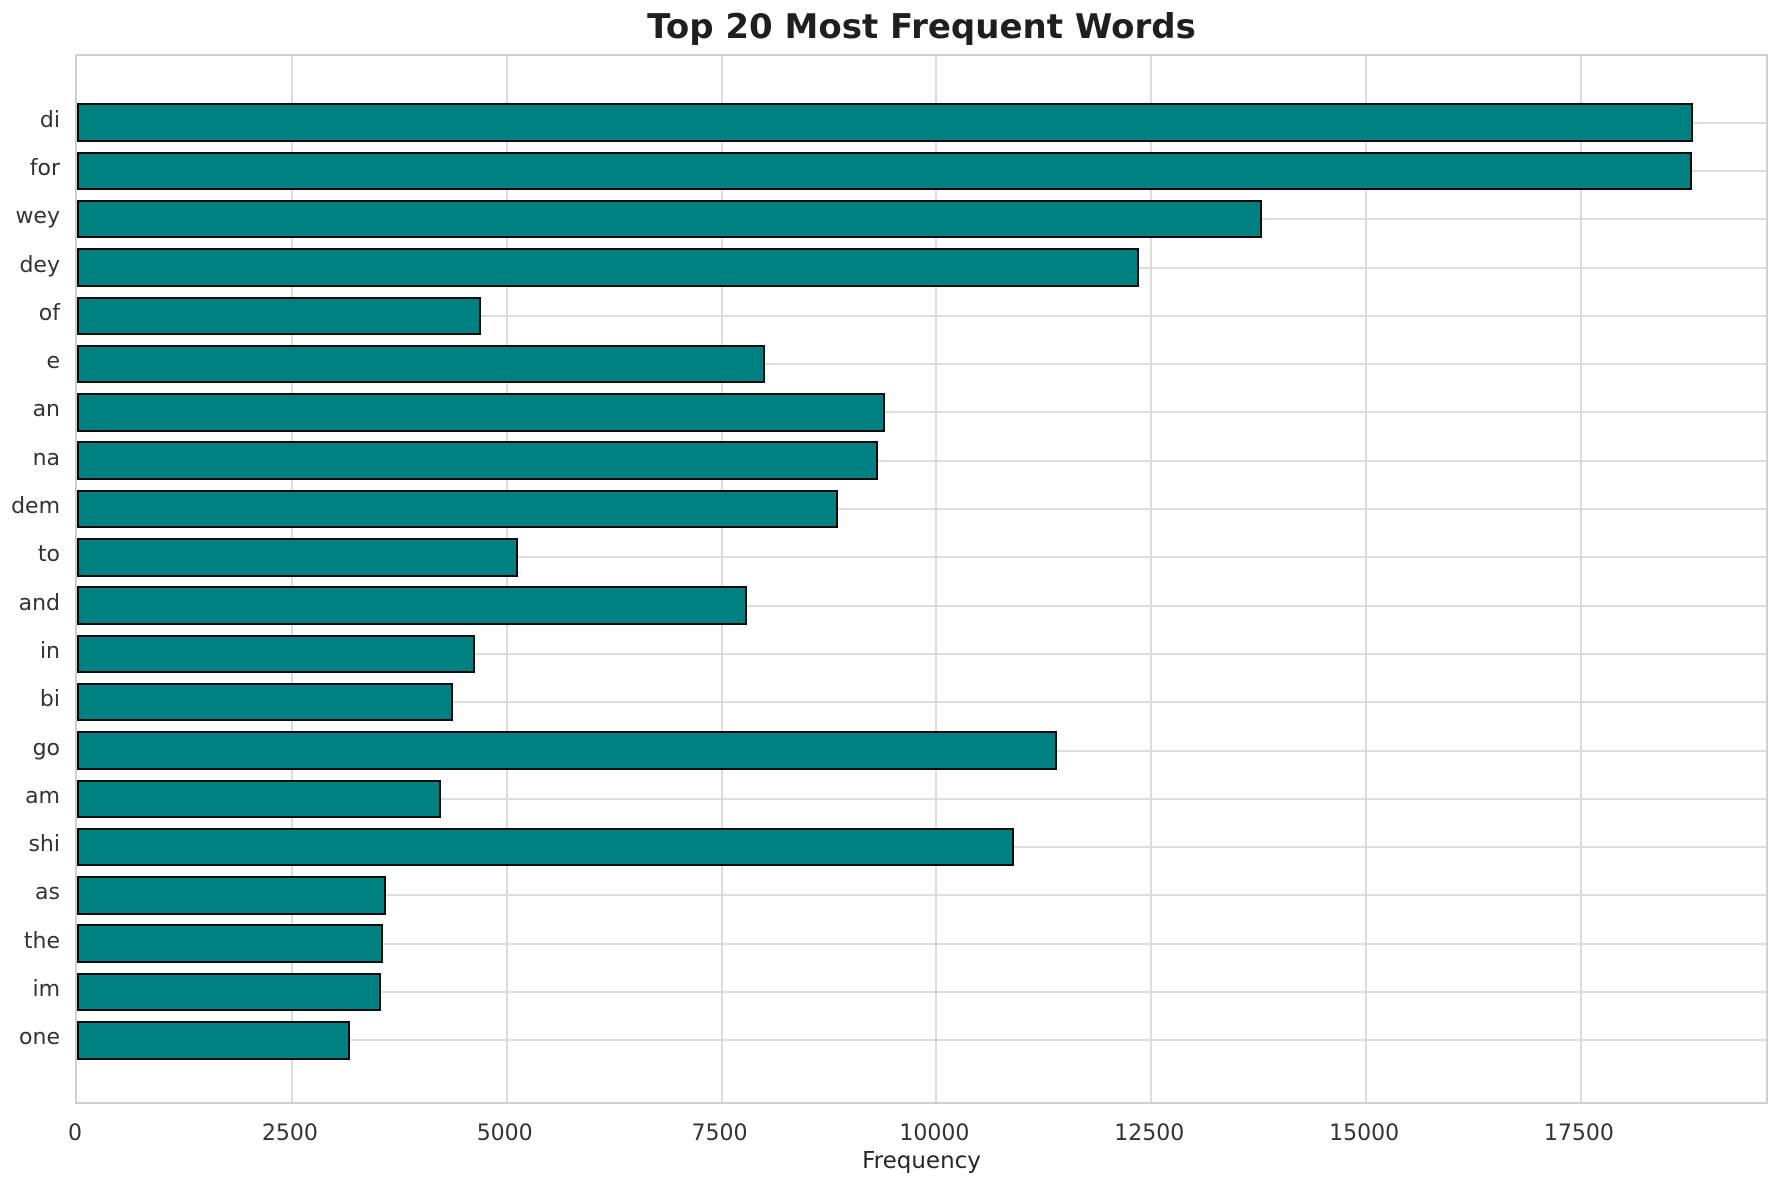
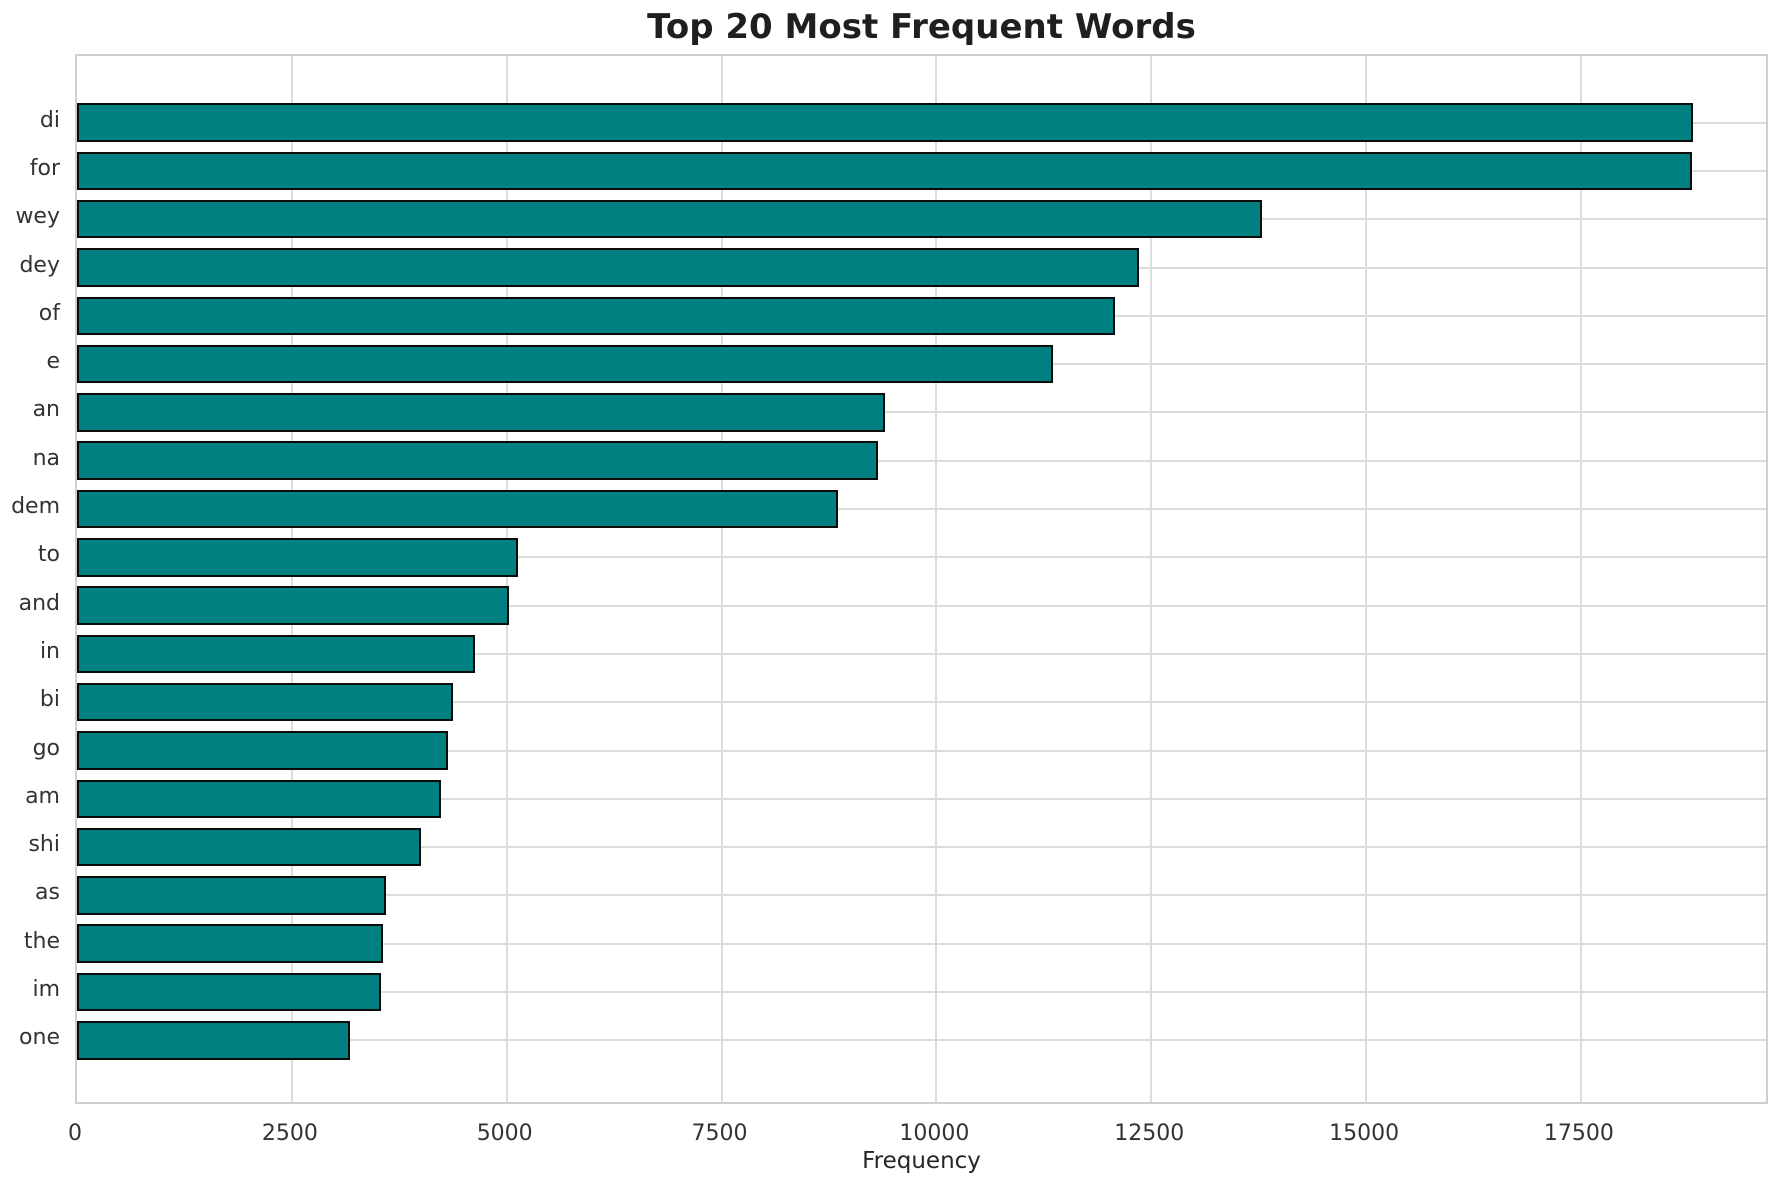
of: 4700 -> 12100
e: 8000 -> 11400
and: 7800 -> 5000
go: 11400 -> 4300
shi: 10900 -> 4000
